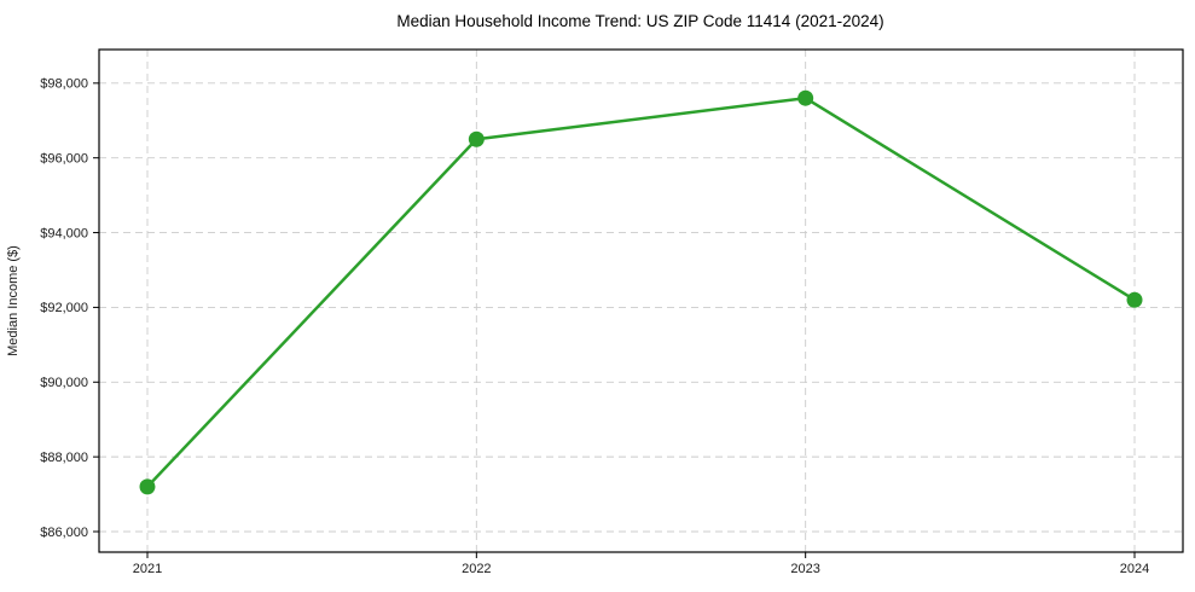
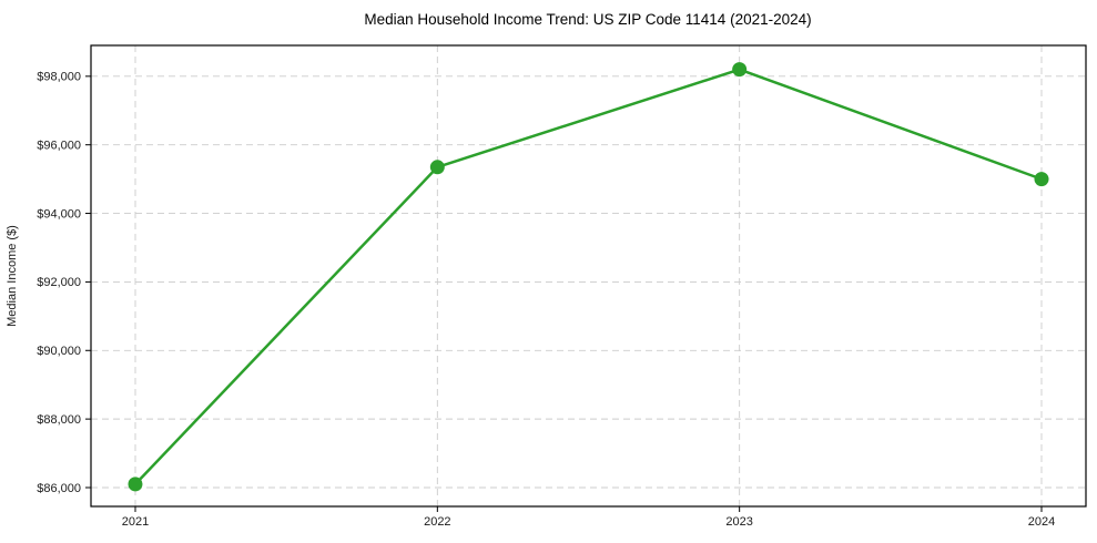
2021: $87200 -> $86100
2022: $96500 -> $95400
2023: $97600 -> $98200
2024: $92200 -> $95000
